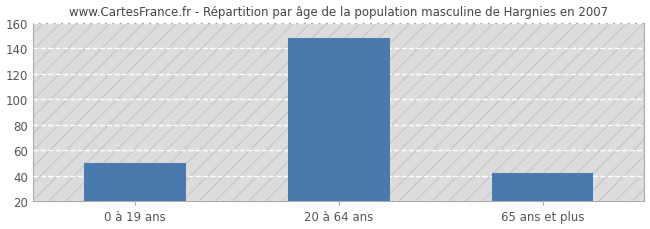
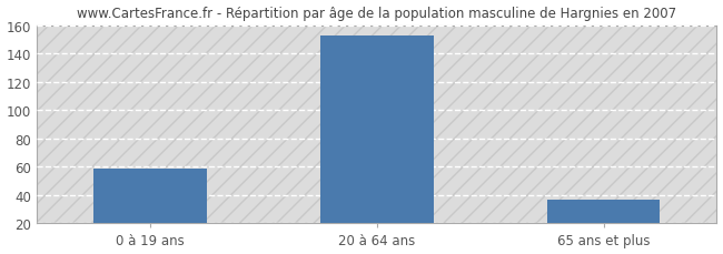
0 à 19 ans: 50 -> 59
20 à 64 ans: 148 -> 153
65 ans et plus: 42 -> 37
